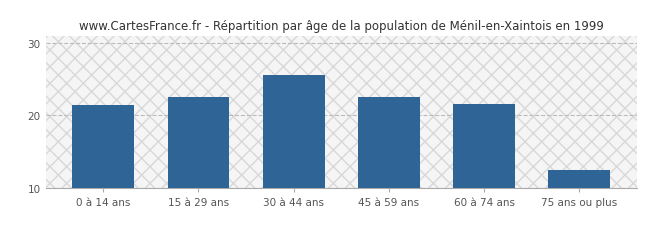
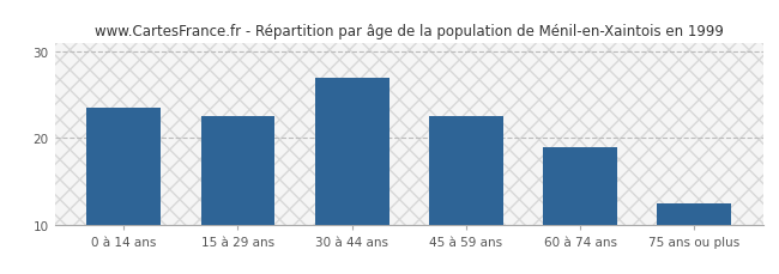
0 à 14 ans: 21.4 -> 23.5
30 à 44 ans: 25.6 -> 27.0
60 à 74 ans: 21.6 -> 19.0
